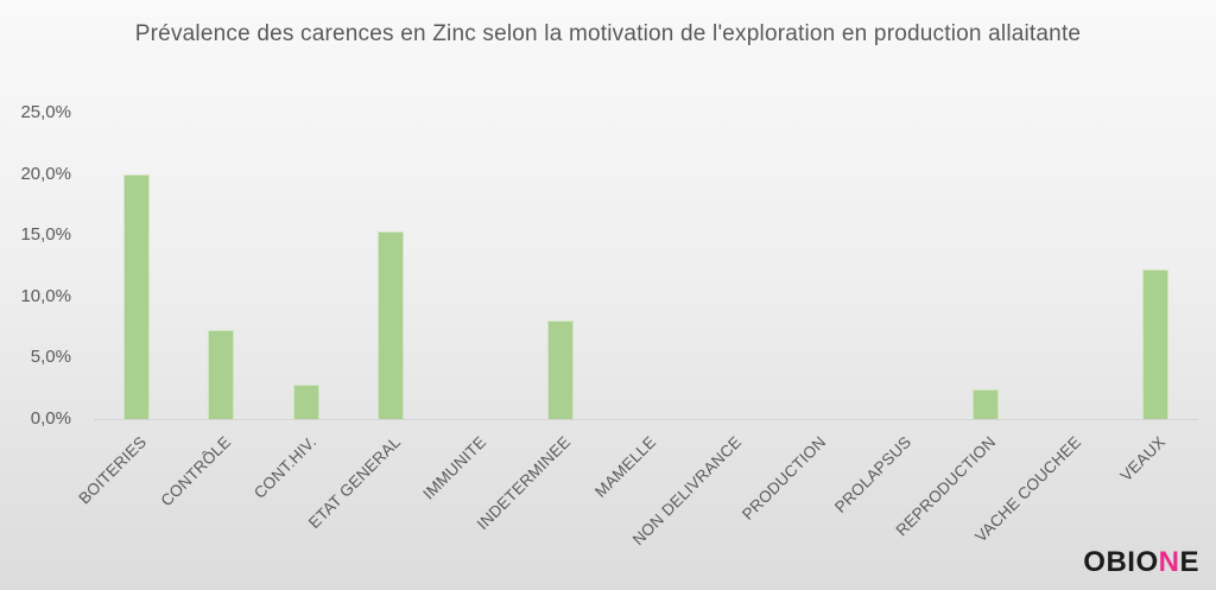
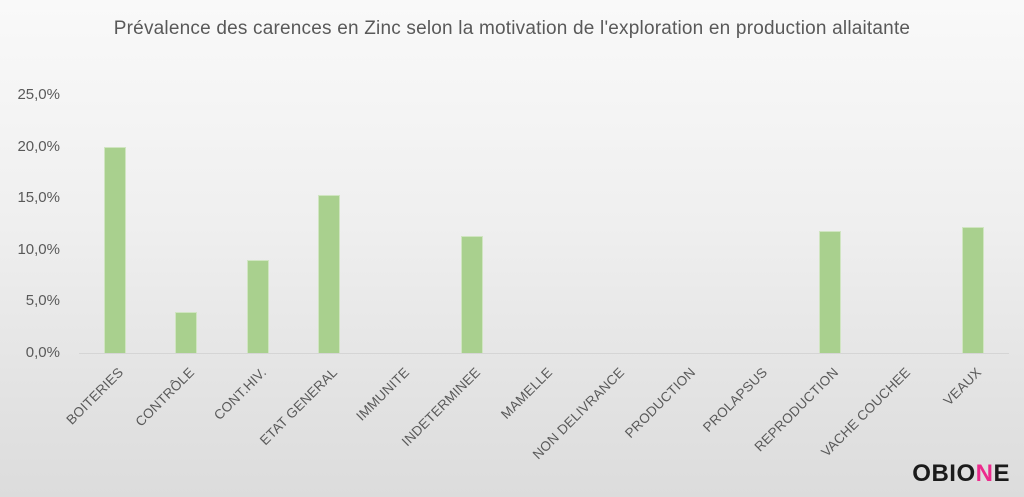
CONTRÔLE: 7,3% -> 4,0%
CONT.HIV.: 2,8% -> 9,0%
INDETERMINEE: 8,0% -> 11,3%
REPRODUCTION: 2,4% -> 11,8%
